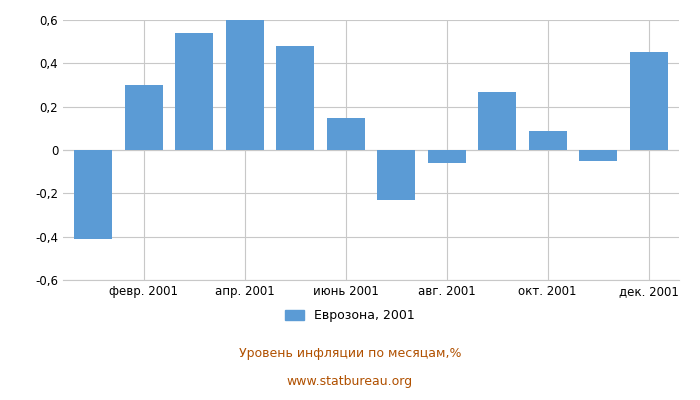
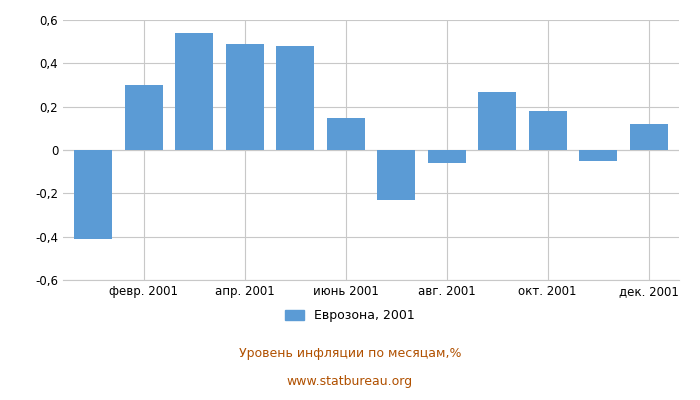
апр. 2001: 0,60 -> 0,49
окт. 2001: 0,09 -> 0,18
дек. 2001: 0,45 -> 0,12
